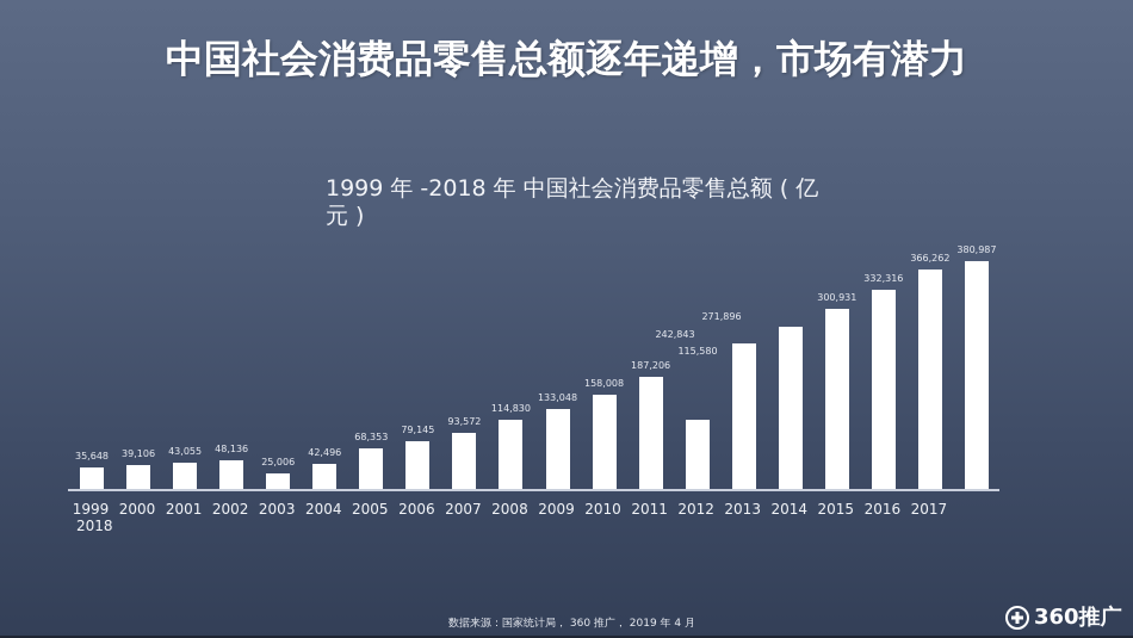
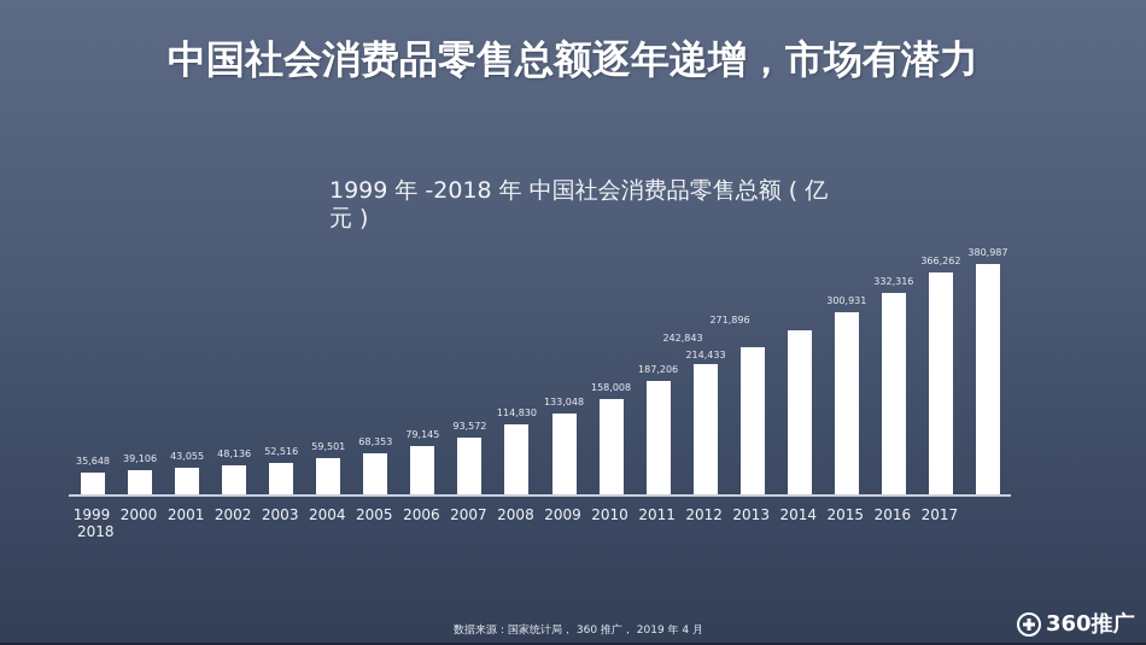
2003: 25,006 -> 52,516
2004: 42,496 -> 59,501
2012: 115,580 -> 214,433
